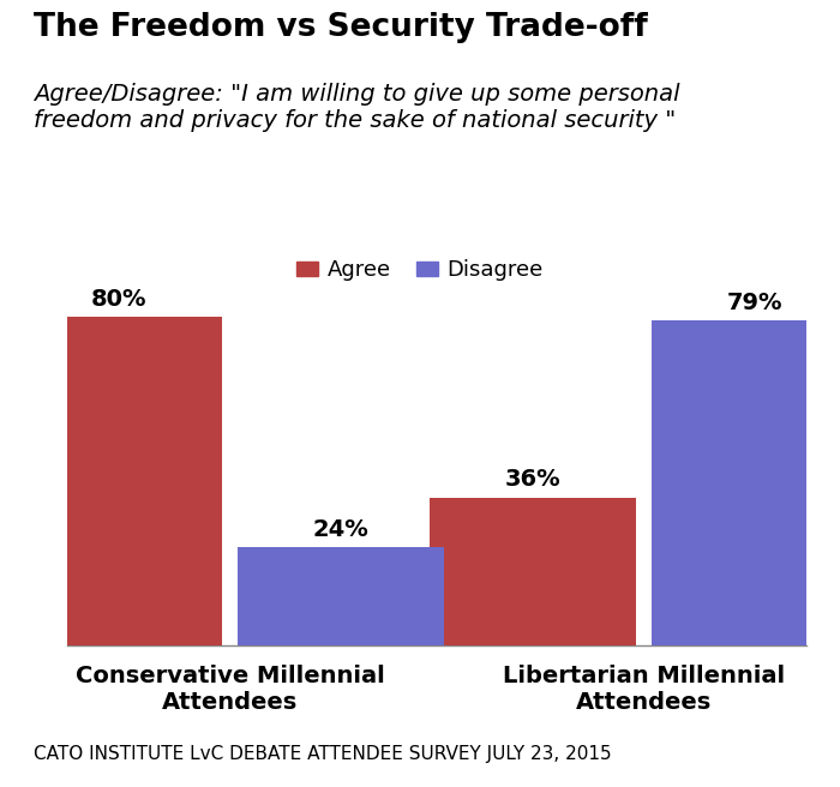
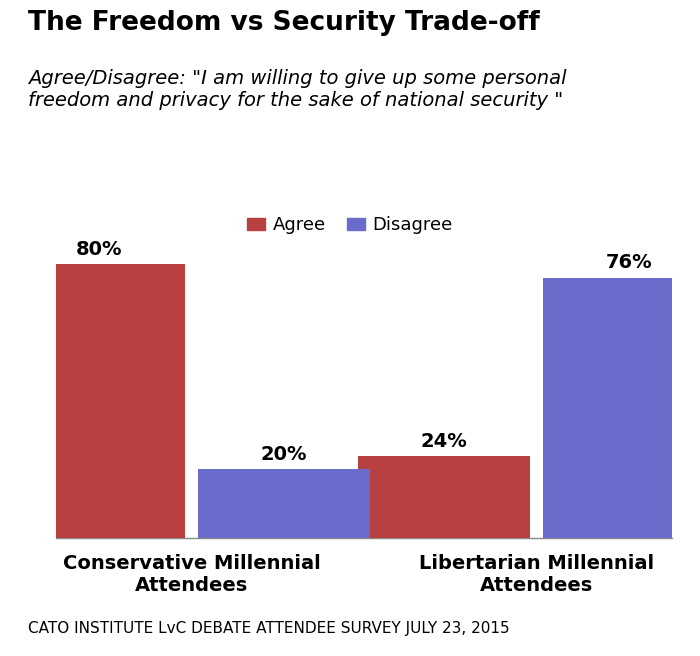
Disagree/Conservative Millennial Attendees: 24% -> 20%
Agree/Libertarian Millennial Attendees: 36% -> 24%
Disagree/Libertarian Millennial Attendees: 79% -> 76%
